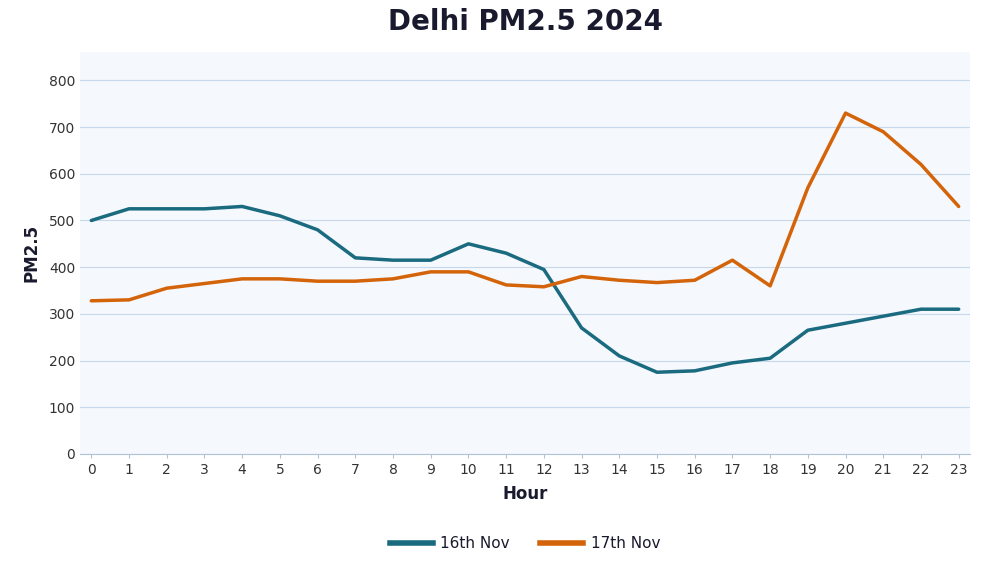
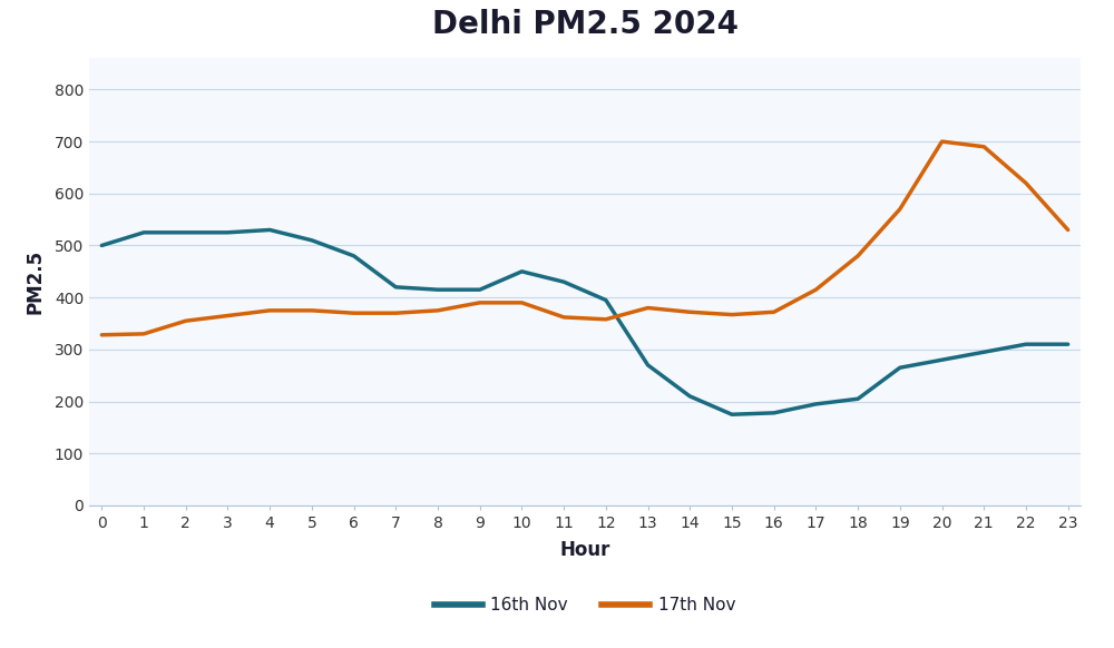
17th Nov/18: 360 -> 480
17th Nov/20: 730 -> 700
